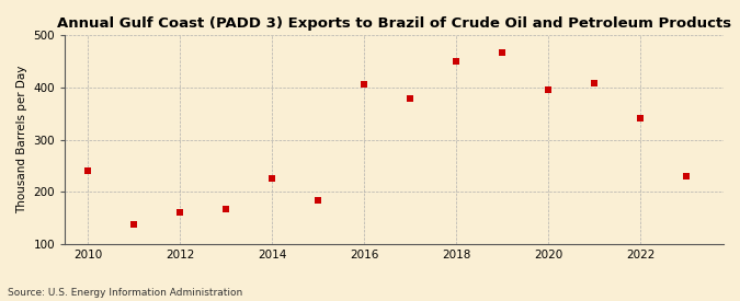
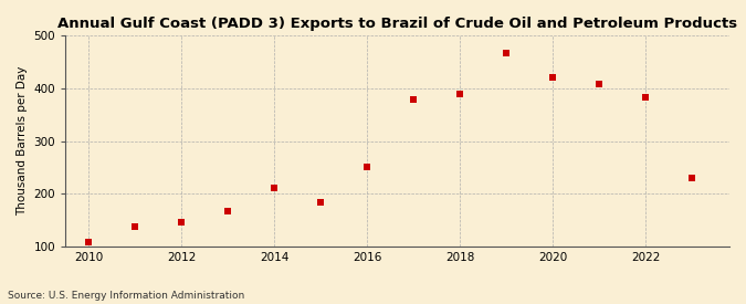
2010: 240 -> 108
2012: 160 -> 147
2014: 225 -> 212
2016: 405 -> 251
2018: 450 -> 390
2020: 395 -> 420
2022: 340 -> 383
